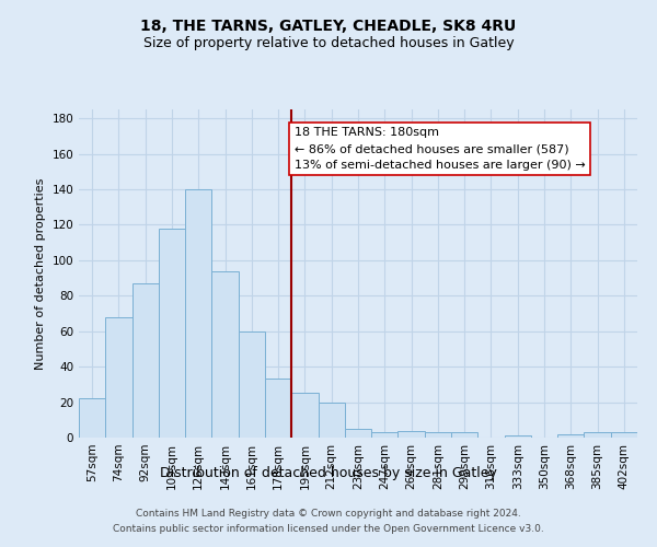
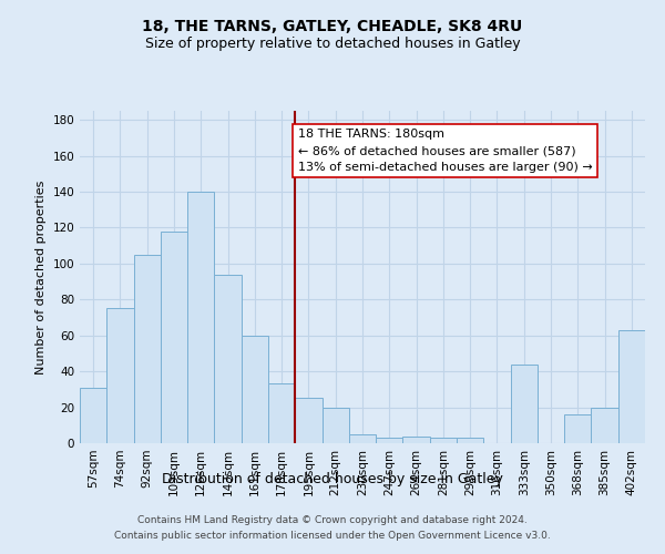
57sqm: 22 -> 31
74sqm: 68 -> 75
92sqm: 87 -> 105
333sqm: 1 -> 44
368sqm: 2 -> 16
385sqm: 3 -> 20
402sqm: 3 -> 63
